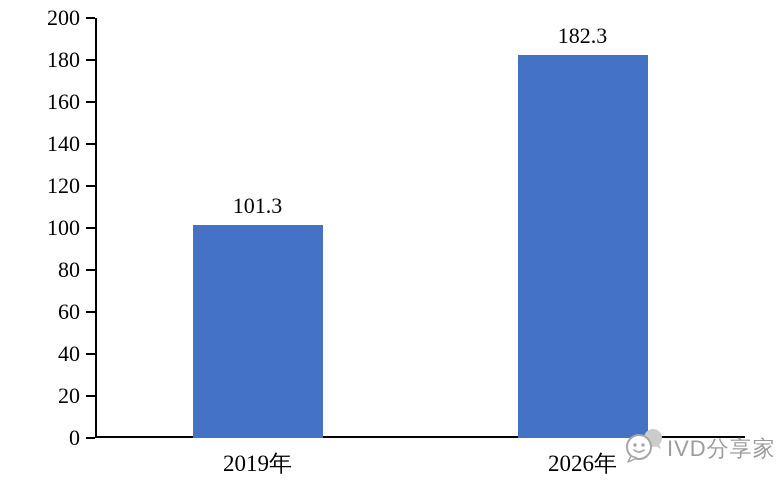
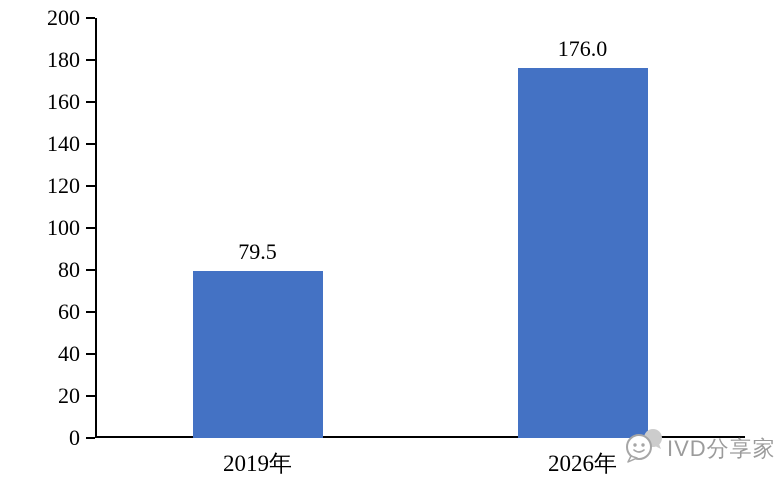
2019年: 101.3 -> 79.5
2026年: 182.3 -> 176.0
